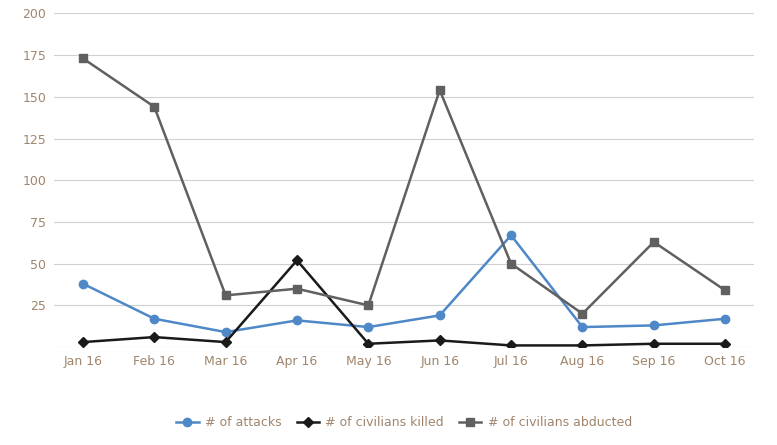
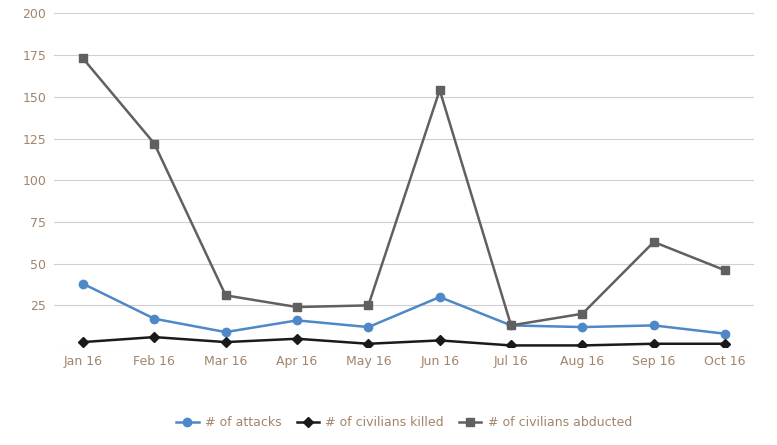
# of civilians abducted/Feb 16: 144 -> 122
# of civilians killed/Apr 16: 52 -> 5
# of civilians abducted/Apr 16: 35 -> 24
# of attacks/Jun 16: 19 -> 30
# of attacks/Jul 16: 67 -> 13
# of civilians abducted/Jul 16: 50 -> 13
# of attacks/Oct 16: 17 -> 8
# of civilians abducted/Oct 16: 34 -> 46
